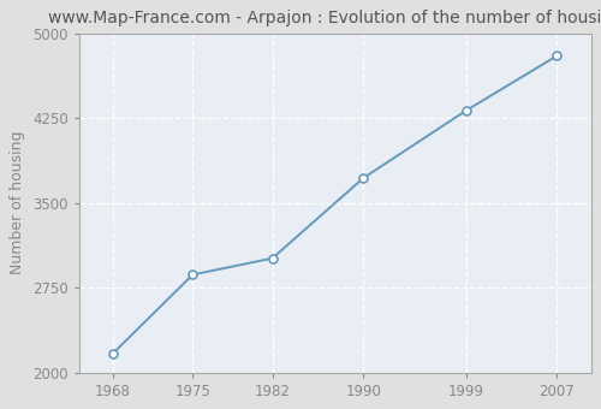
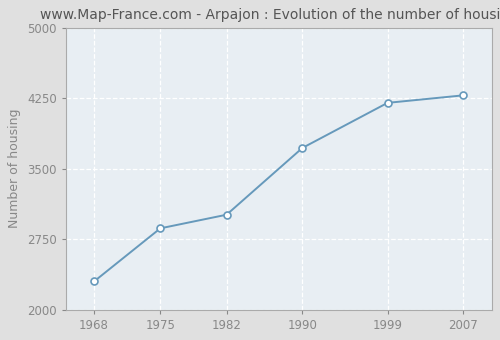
1968: 2170 -> 2300
1999: 4320 -> 4200
2007: 4800 -> 4280
